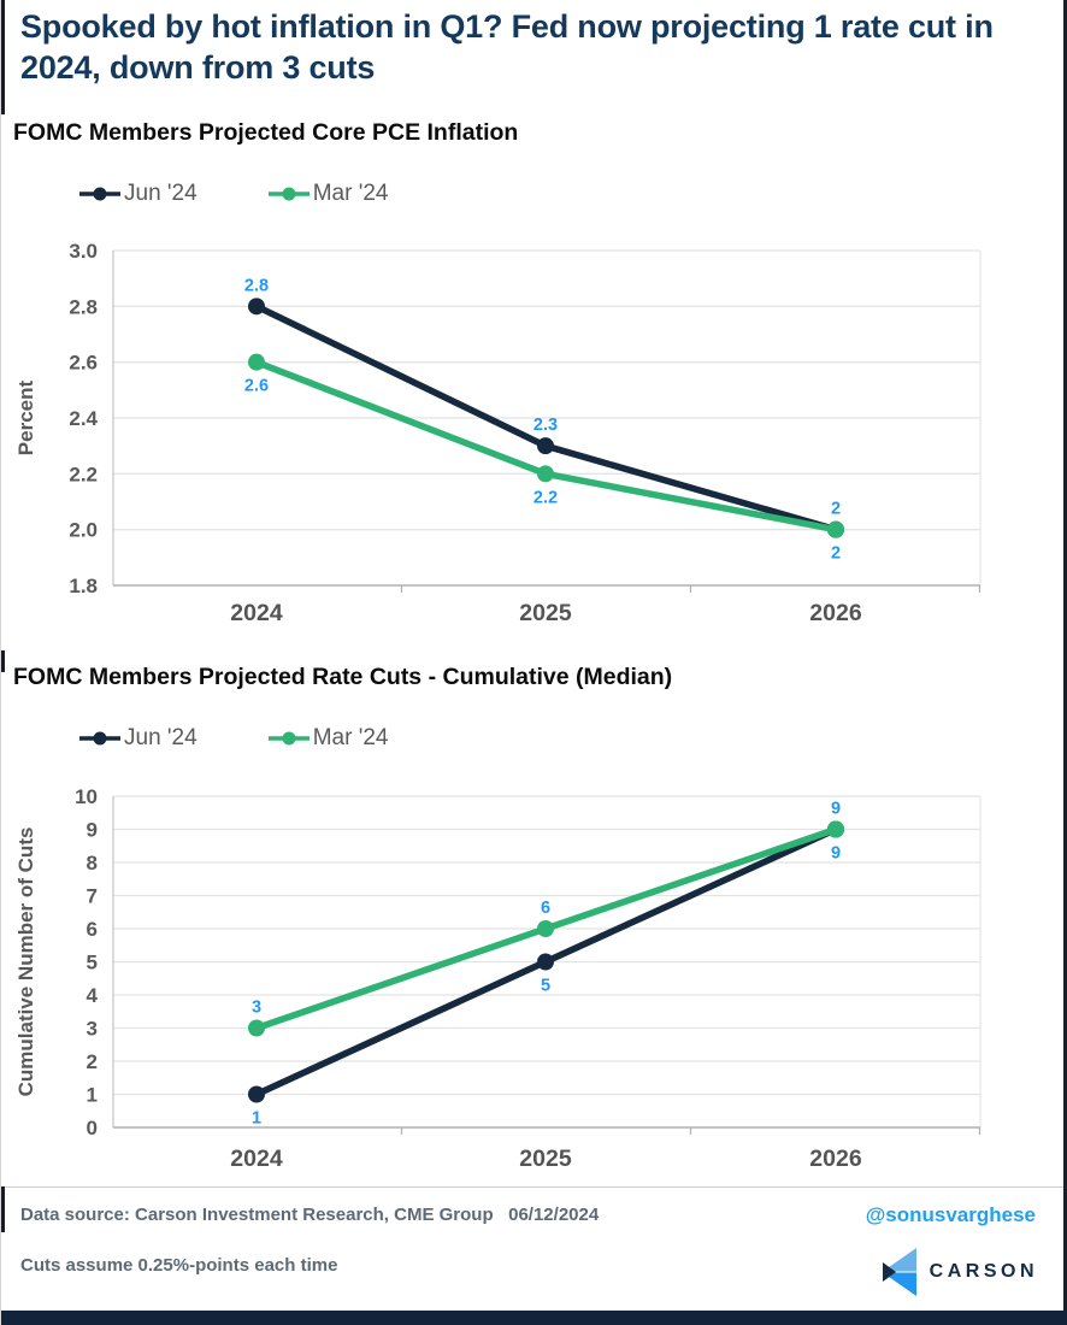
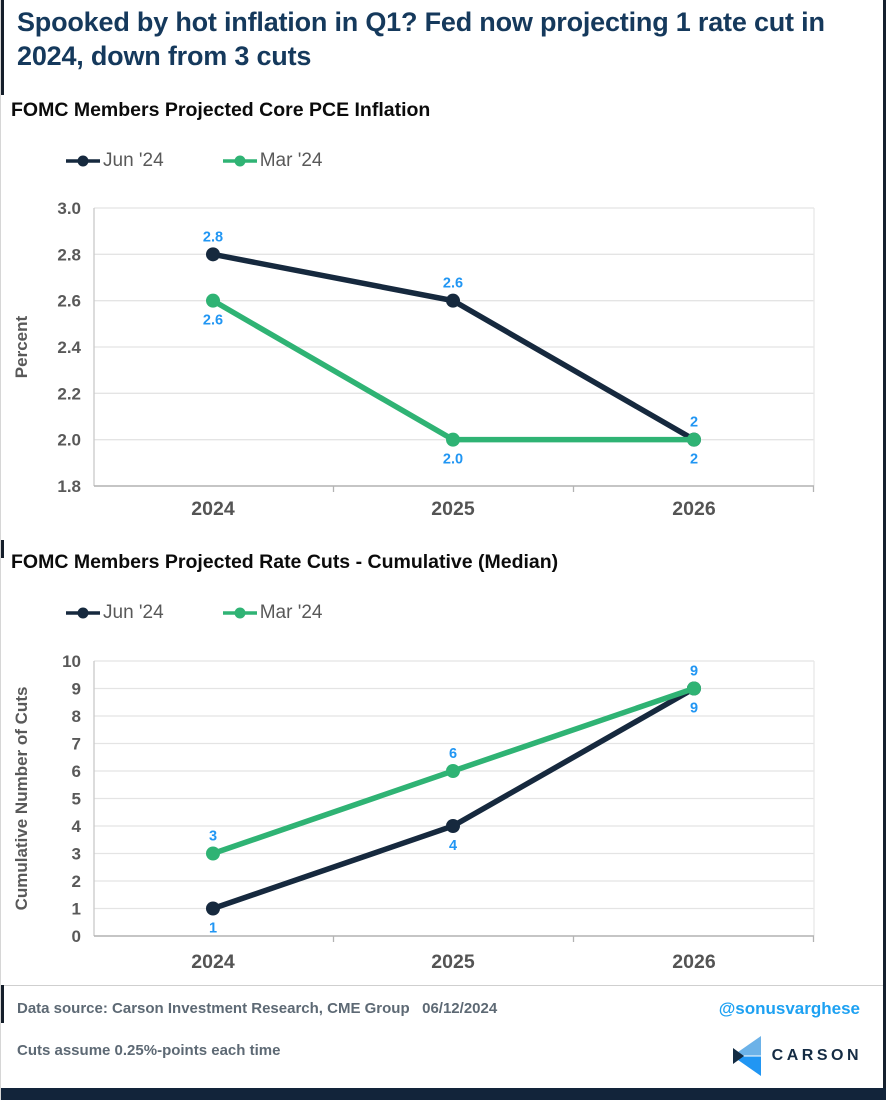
FOMC Members Projected Core PCE Inflation/Jun '24/2025: 2.3 -> 2.6
FOMC Members Projected Core PCE Inflation/Mar '24/2025: 2.2 -> 2.0
FOMC Members Projected Rate Cuts - Cumulative (Median)/Jun '24/2025: 5 -> 4
